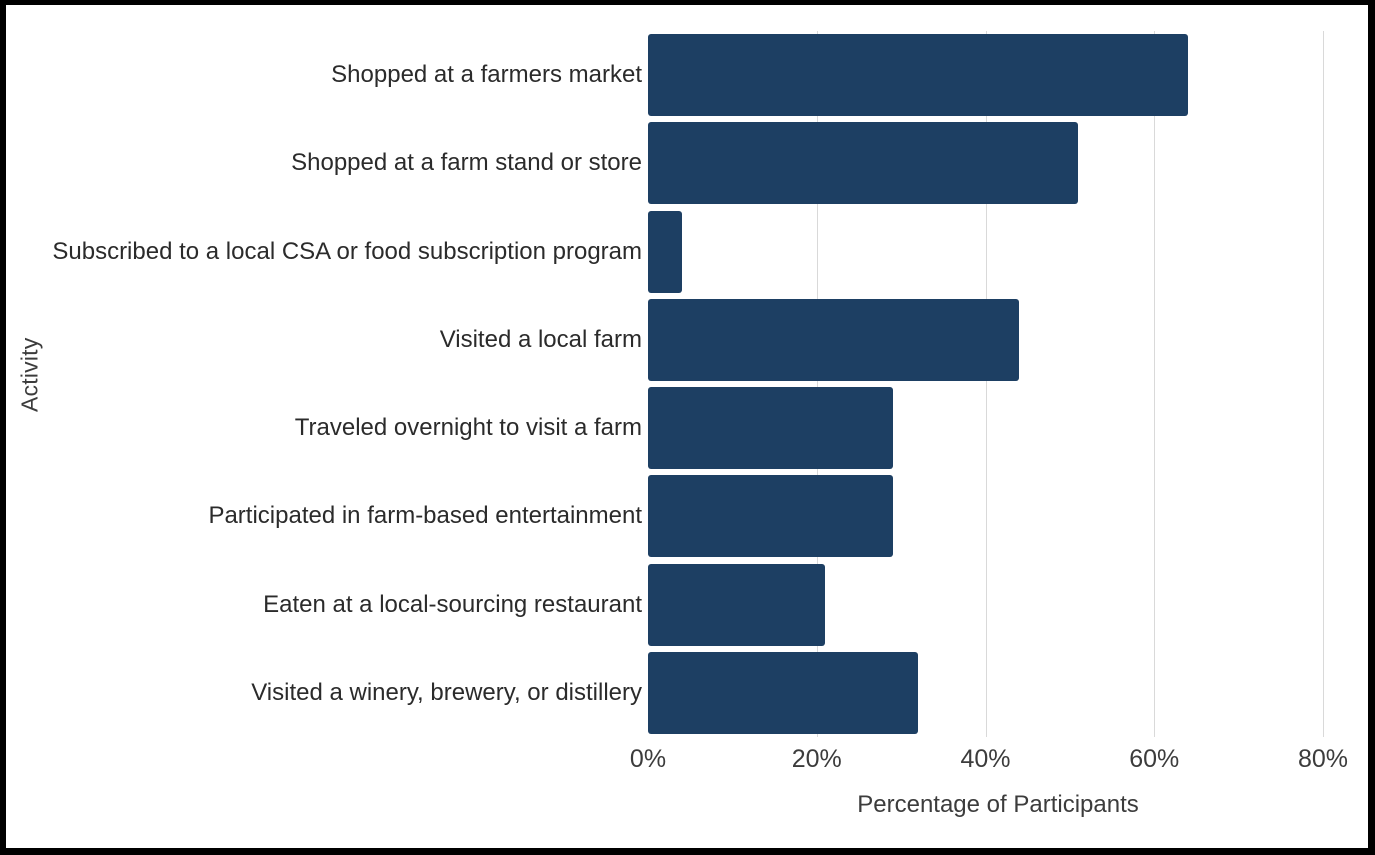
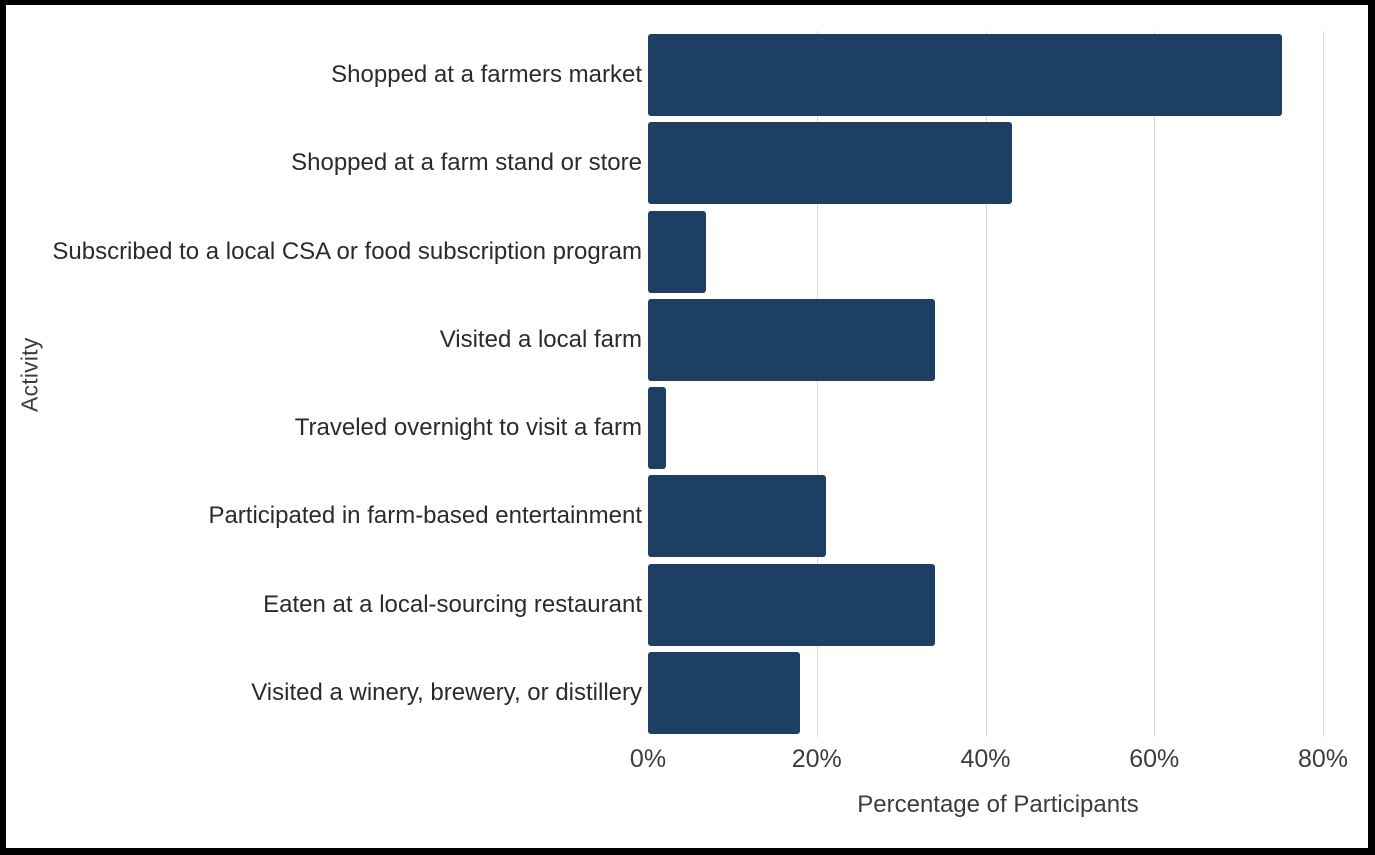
Shopped at a farmers market: 64% -> 75%
Shopped at a farm stand or store: 51% -> 43%
Subscribed to a local CSA or food subscription program: 4% -> 7%
Visited a local farm: 44% -> 34%
Traveled overnight to visit a farm: 29% -> 2%
Participated in farm-based entertainment: 29% -> 21%
Eaten at a local-sourcing restaurant: 21% -> 34%
Visited a winery, brewery, or distillery: 32% -> 18%
